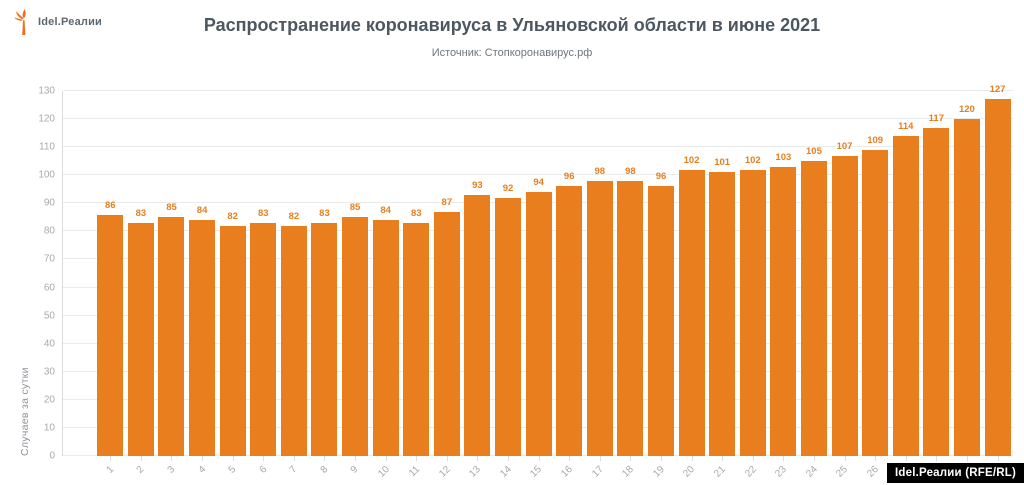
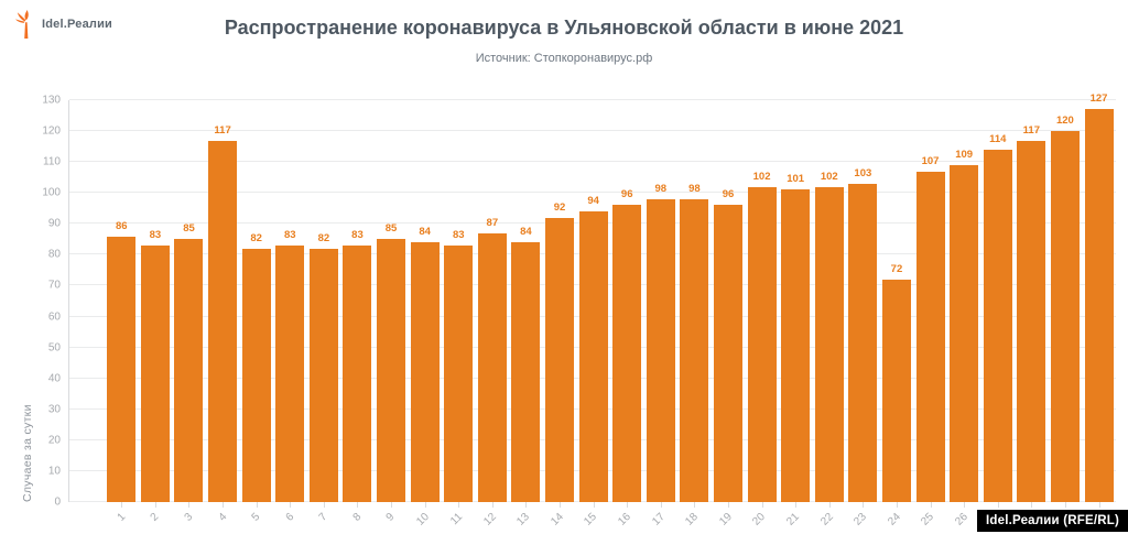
4: 84 -> 117
13: 93 -> 84
24: 105 -> 72
